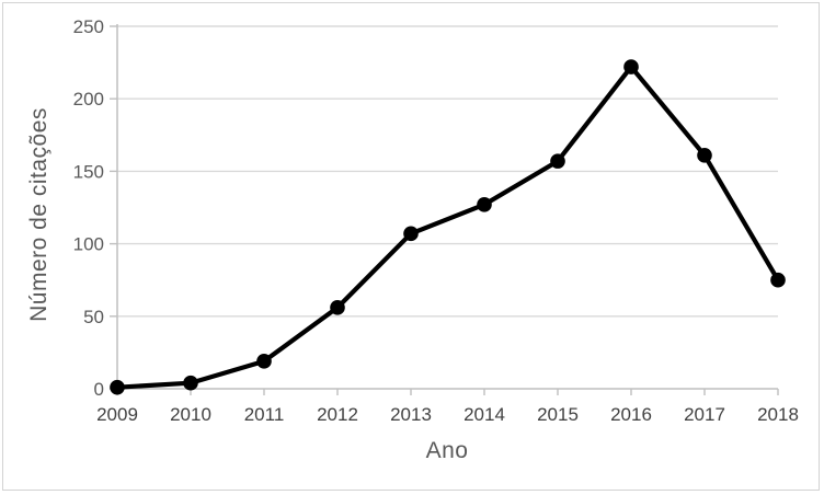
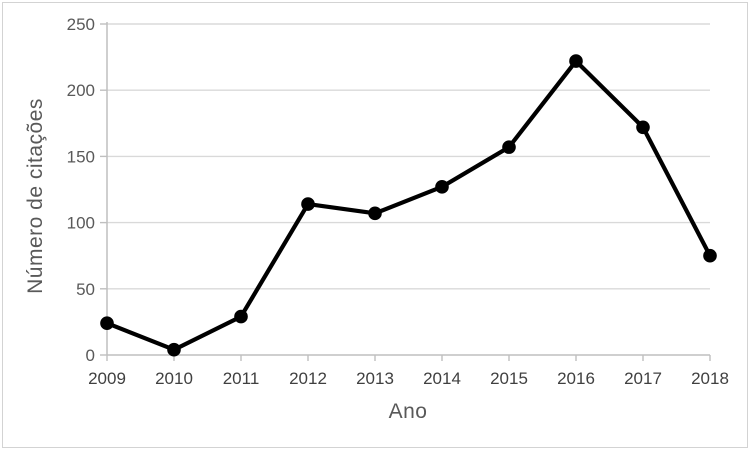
2009: 1 -> 24
2011: 19 -> 29
2012: 56 -> 114
2017: 161 -> 172
